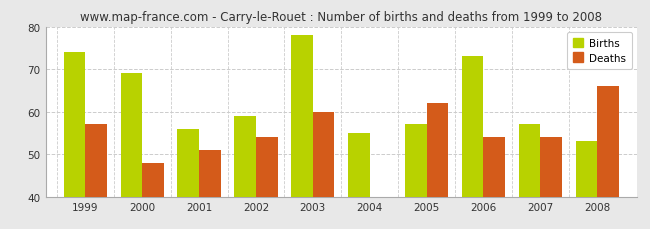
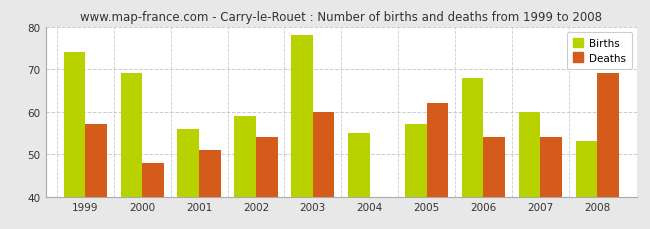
Births/2006: 73 -> 68
Births/2007: 57 -> 60
Deaths/2008: 66 -> 69
